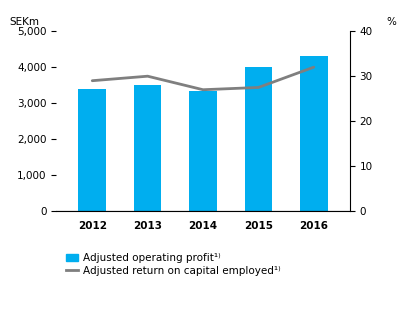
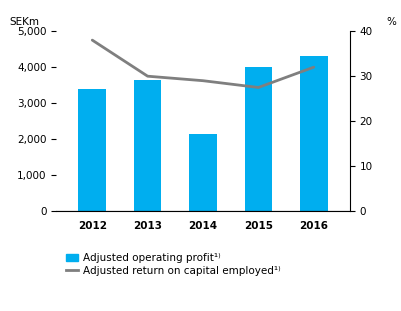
Adjusted return on capital employed¹⁾/2012: 29.0 -> 38.0
Adjusted operating profit¹⁾/2013: 3,500 -> 3,650
Adjusted operating profit¹⁾/2014: 3,350 -> 2,150
Adjusted return on capital employed¹⁾/2014: 27.0 -> 29.0
